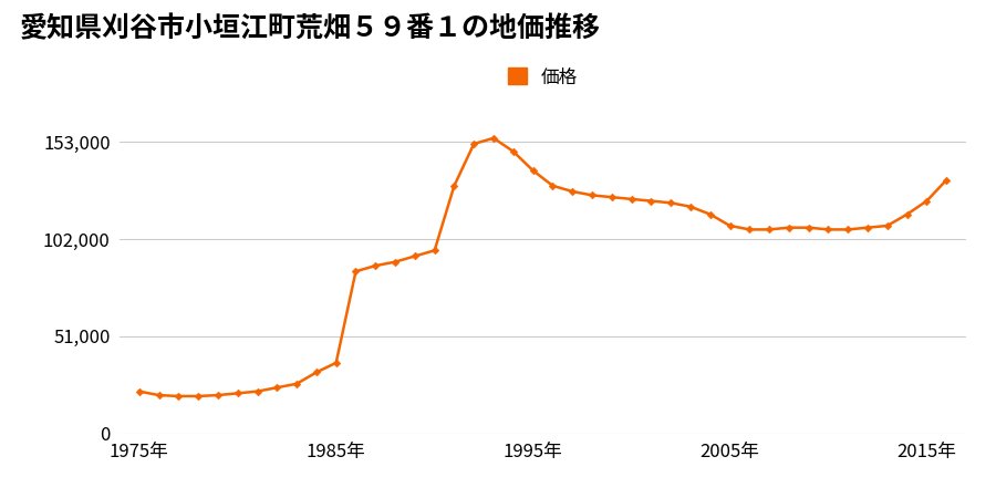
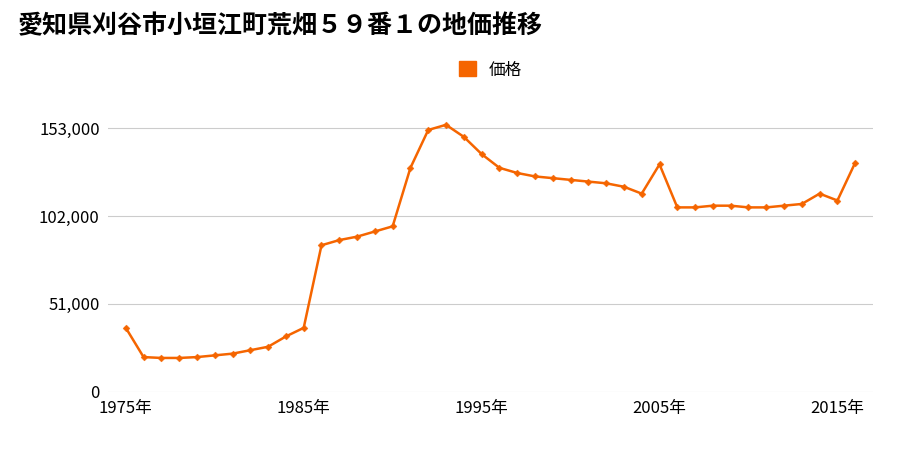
1975年: 22,000 -> 37,000
2005年: 109,000 -> 132,000
2015年: 122,000 -> 111,000
